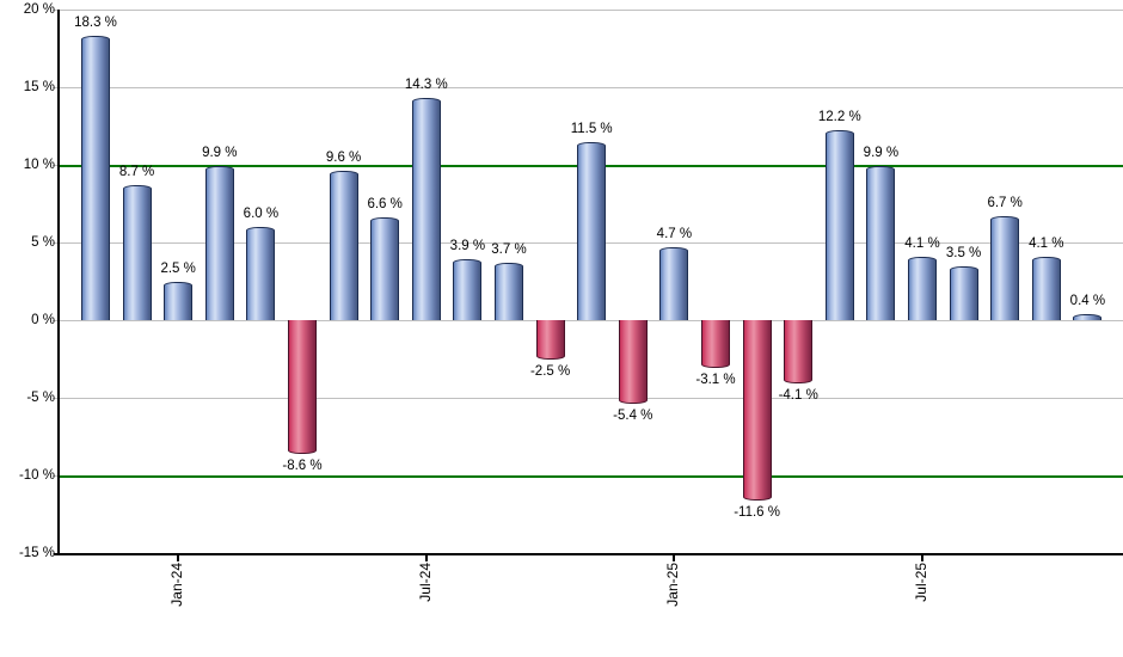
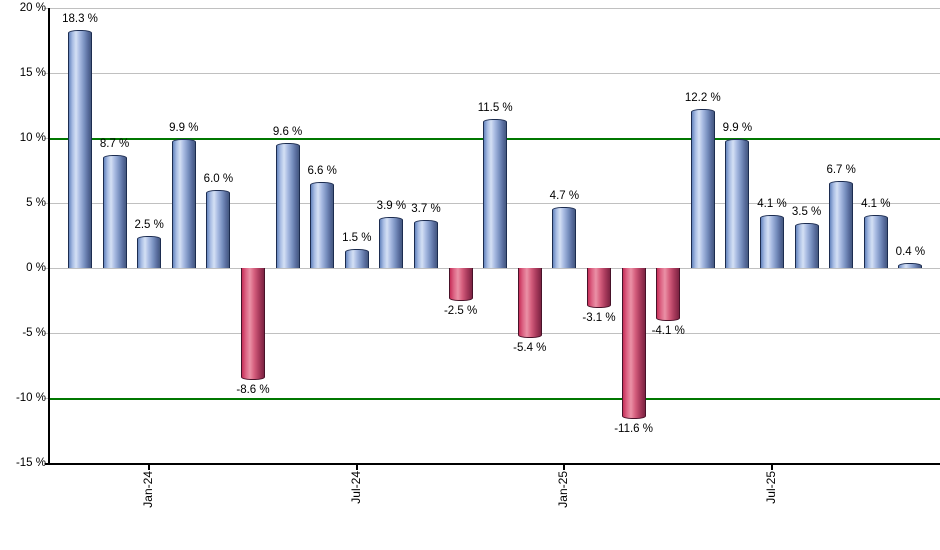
Jul-24: 14.3 -> 1.5
